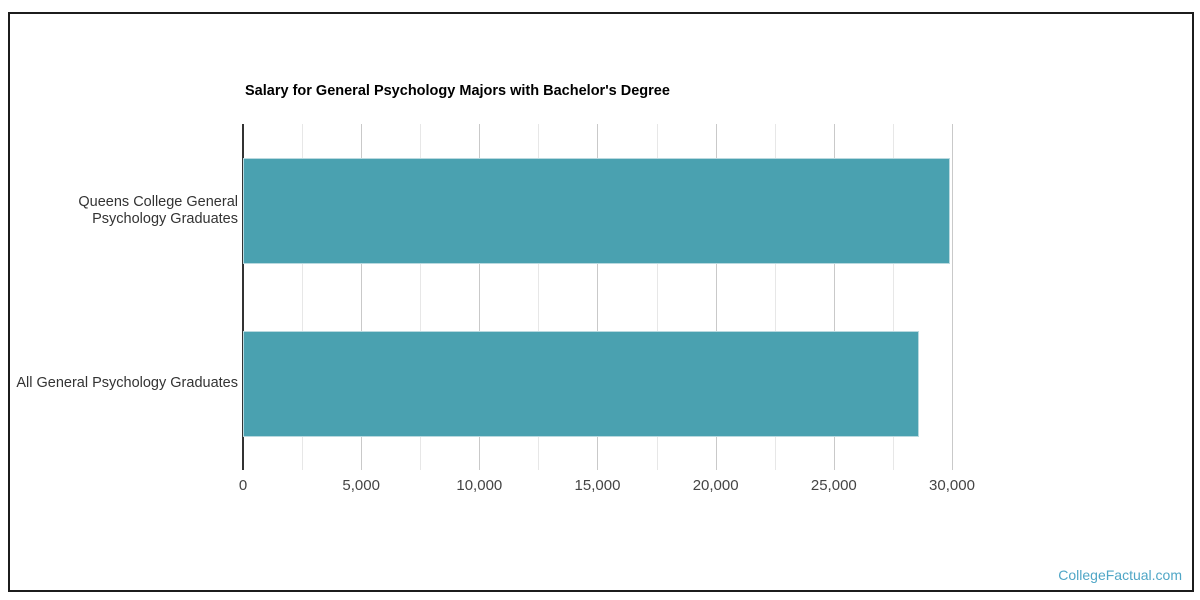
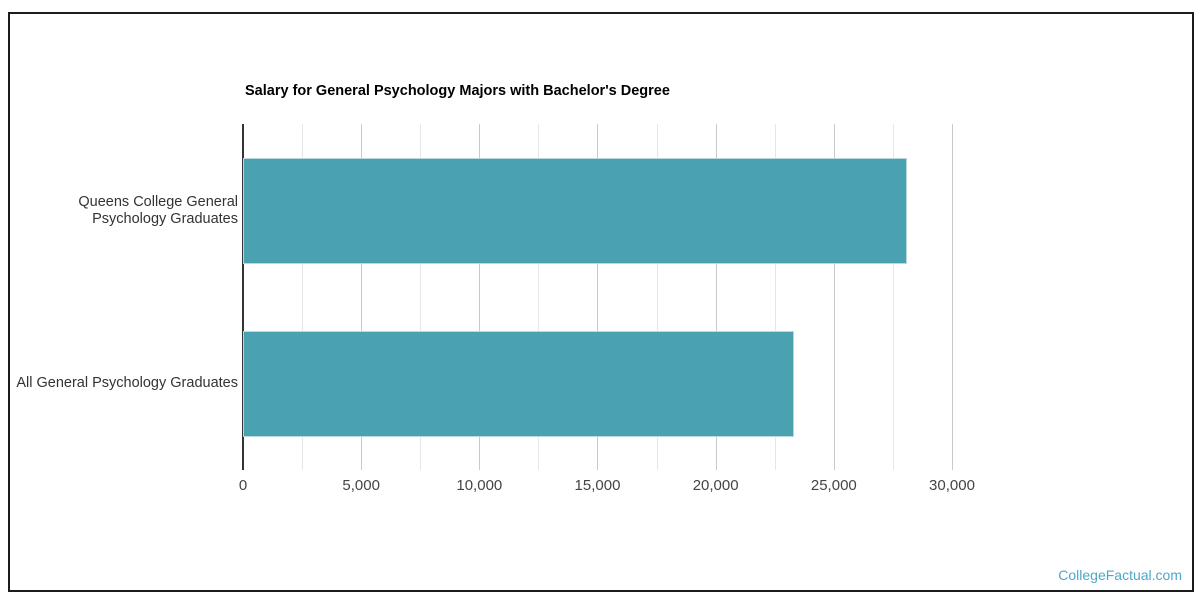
Queens College General Psychology Graduates: 29900 -> 28100
All General Psychology Graduates: 28600 -> 23300
